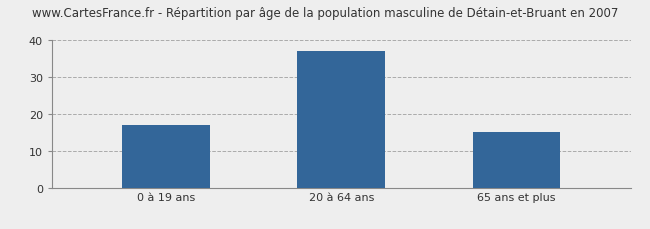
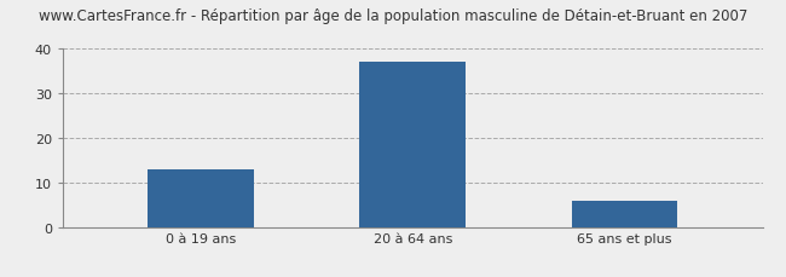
0 à 19 ans: 17 -> 13
65 ans et plus: 15 -> 6
